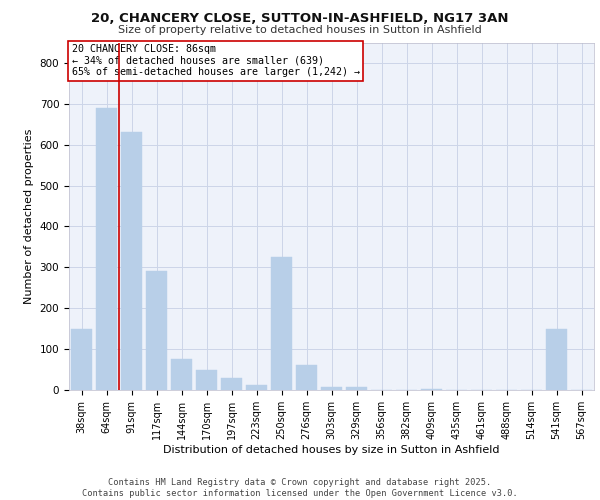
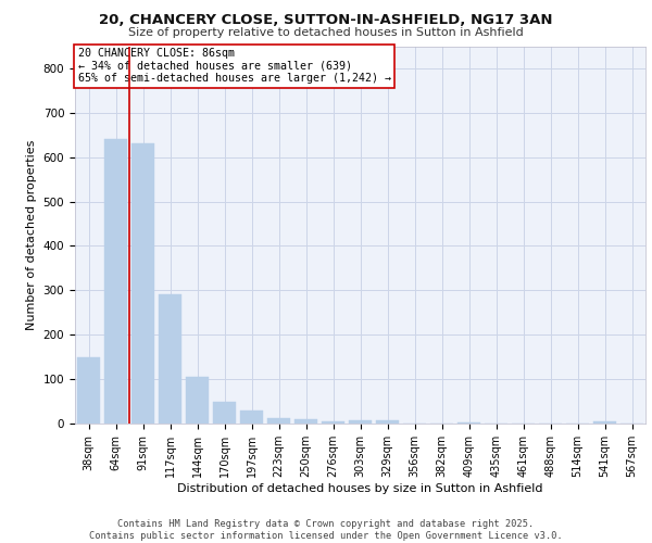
64sqm: 690 -> 640
144sqm: 75 -> 105
250sqm: 325 -> 10
276sqm: 60 -> 5
541sqm: 150 -> 5
